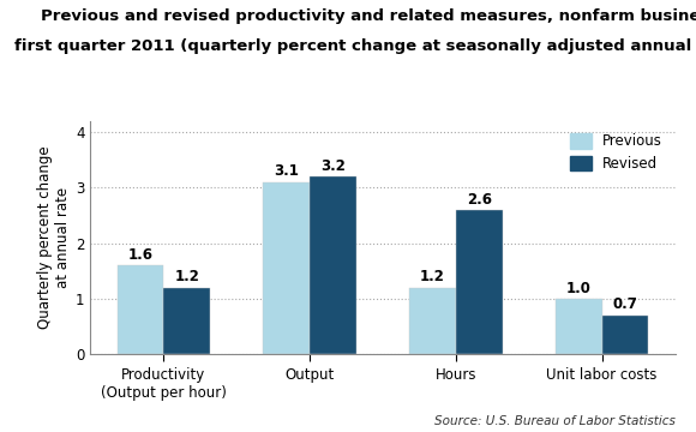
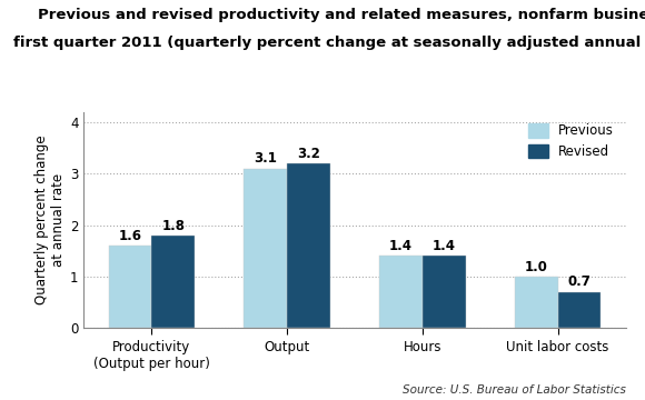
Revised/Productivity (Output per hour): 1.2 -> 1.8
Previous/Hours: 1.2 -> 1.4
Revised/Hours: 2.6 -> 1.4
